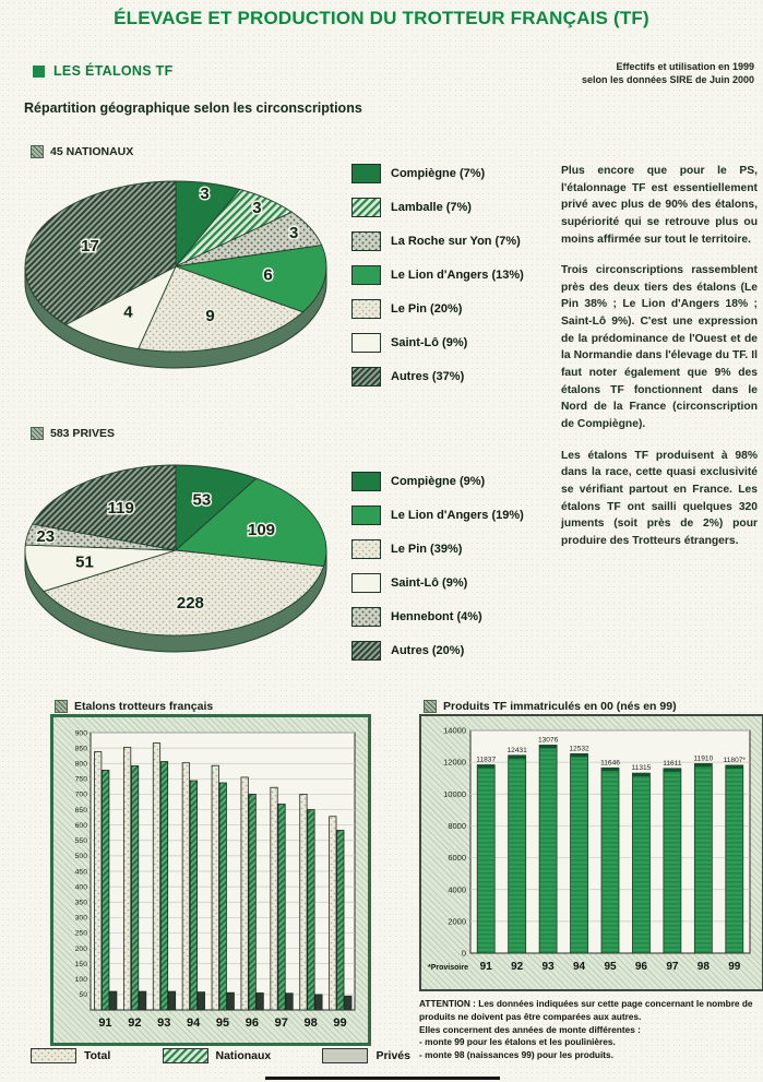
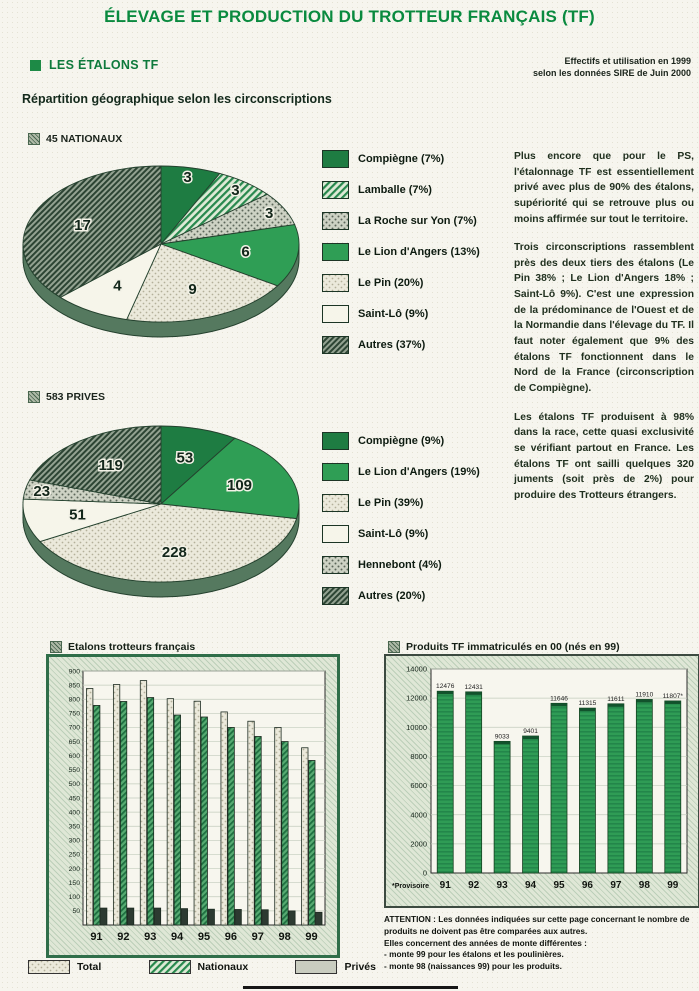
Produits TF immatriculés en 00 (nés en 99)/91: 11837 -> 12476
Produits TF immatriculés en 00 (nés en 99)/93: 13076 -> 9033
Produits TF immatriculés en 00 (nés en 99)/94: 12532 -> 9401
